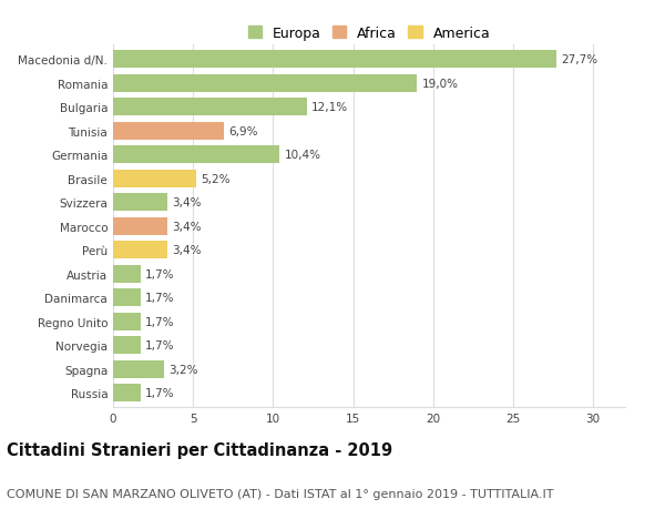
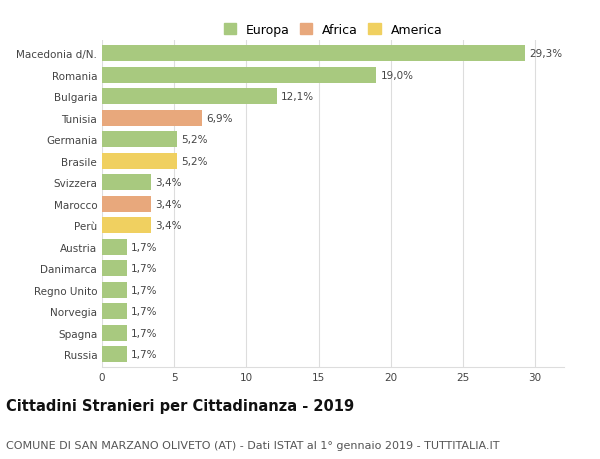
Macedonia d/N.: 27,7% -> 29,3%
Germania: 10,4% -> 5,2%
Spagna: 3,2% -> 1,7%
